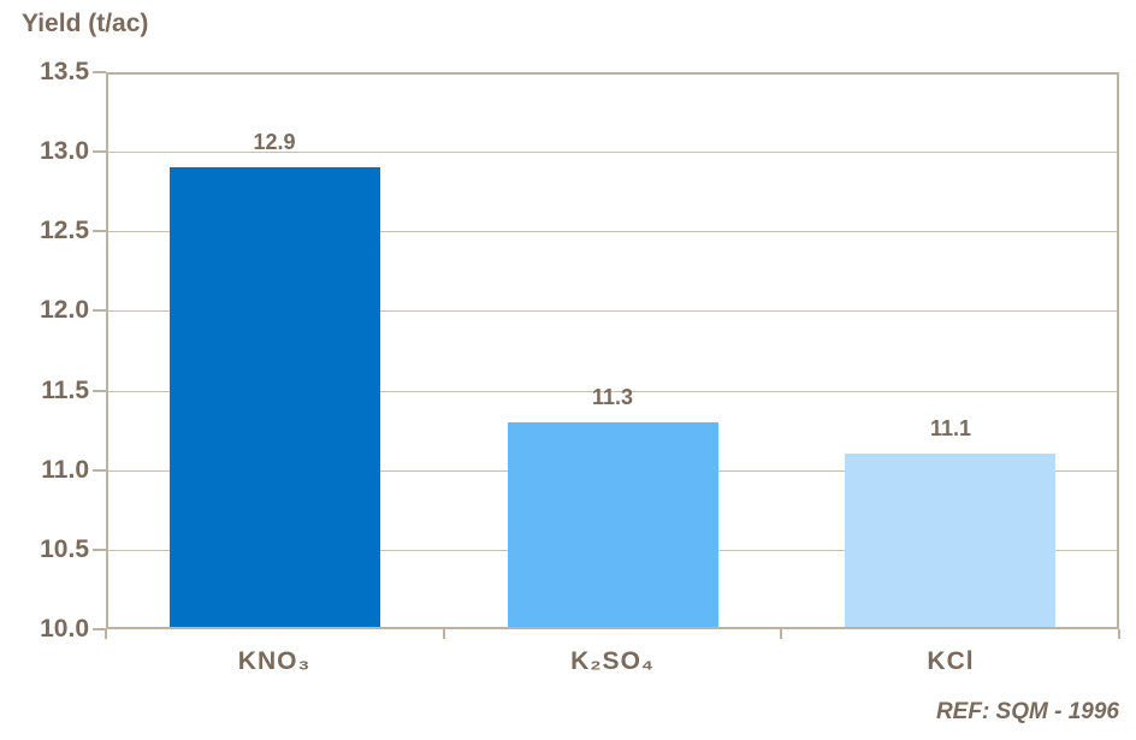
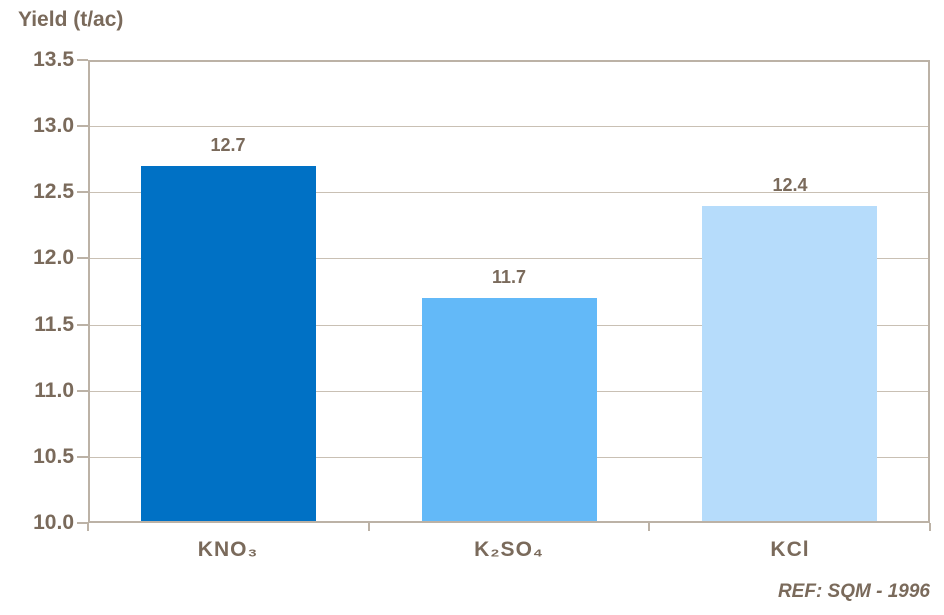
KNO₃: 12.9 -> 12.7
K₂SO₄: 11.3 -> 11.7
KCl: 11.1 -> 12.4
